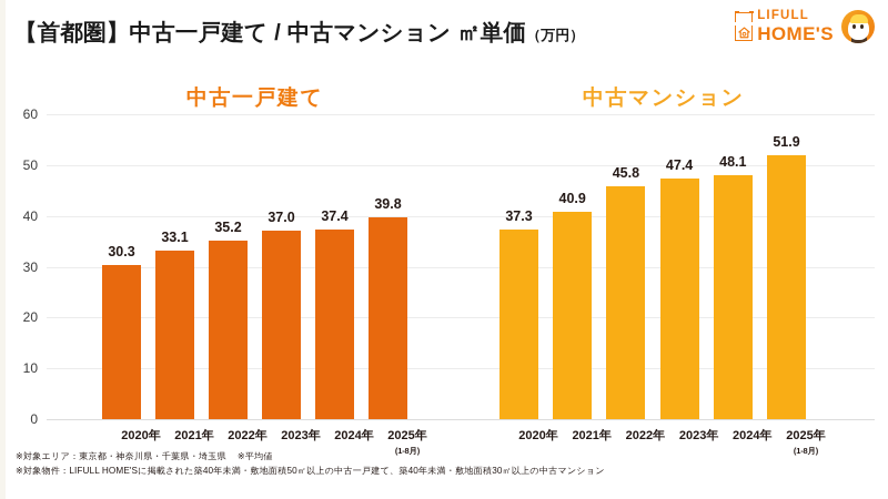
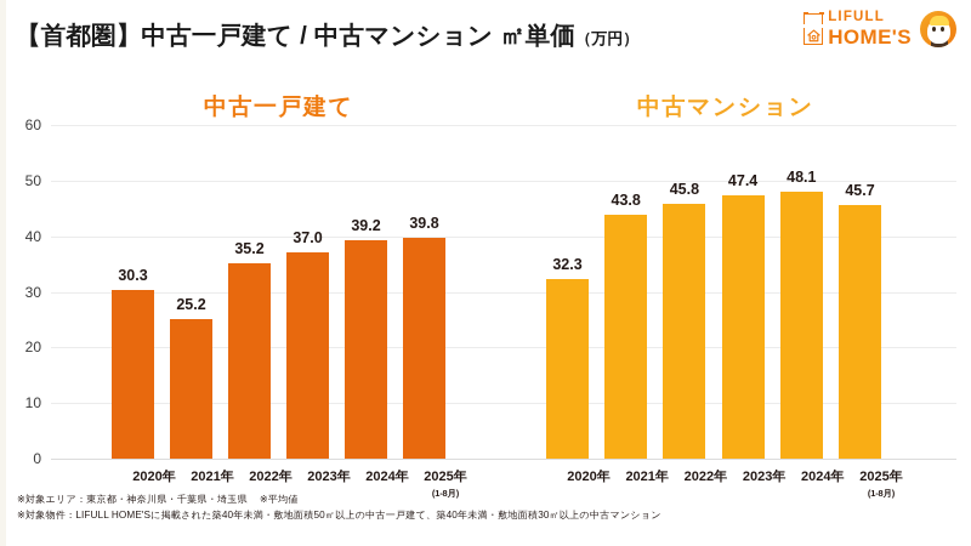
中古マンション/2020年: 37.3 -> 32.3
中古一戸建て/2021年: 33.1 -> 25.2
中古マンション/2021年: 40.9 -> 43.8
中古一戸建て/2024年: 37.4 -> 39.2
中古マンション/2025年: 51.9 -> 45.7
